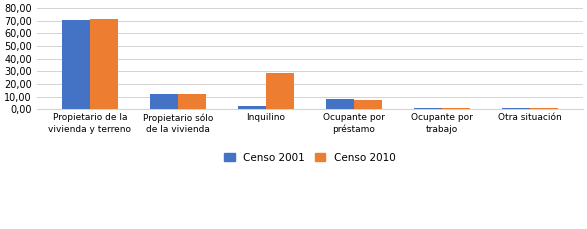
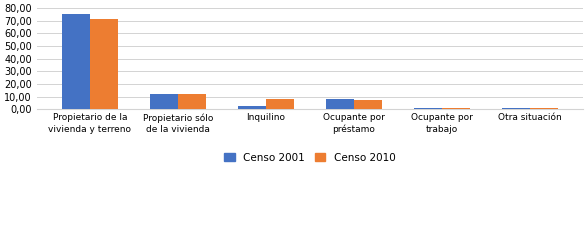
Censo 2001/Propietario de la vivienda y terreno: 71 -> 76
Censo 2010/Inquilino: 29 -> 8
